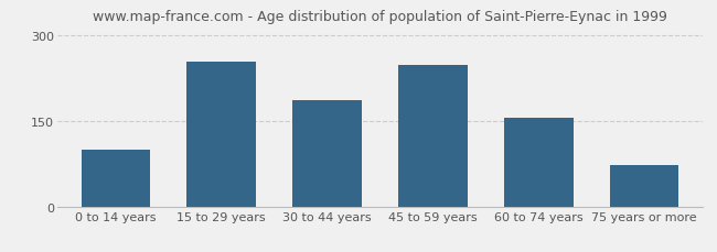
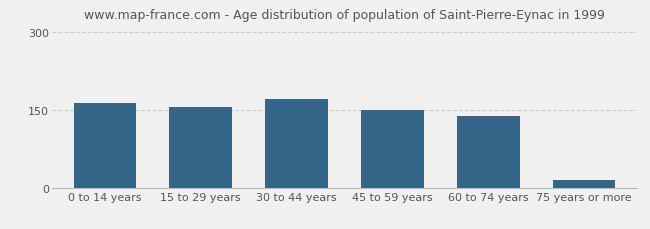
0 to 14 years: 100 -> 163
15 to 29 years: 254 -> 156
30 to 44 years: 186 -> 170
45 to 59 years: 248 -> 150
60 to 74 years: 156 -> 137
75 years or more: 72 -> 15
